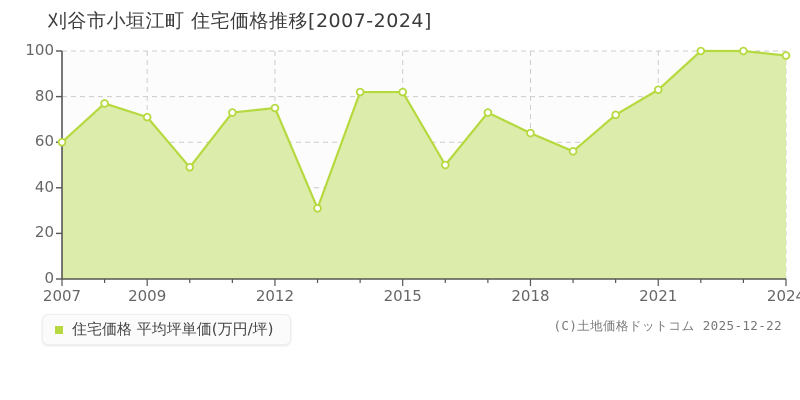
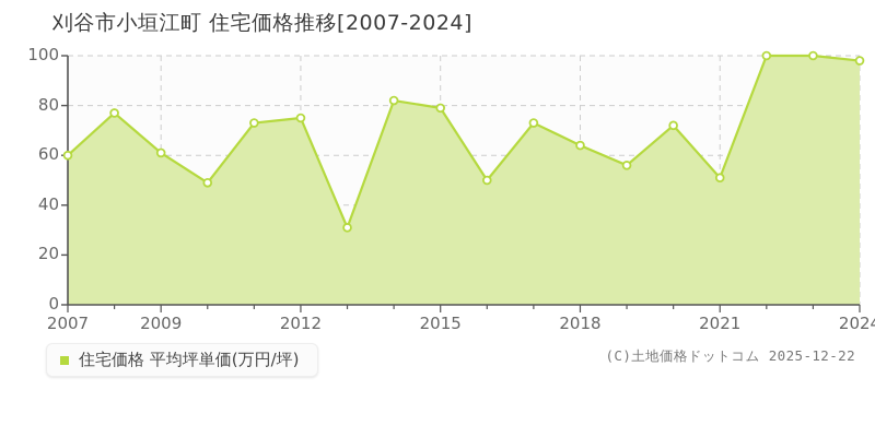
2009: 71 -> 61
2015: 82 -> 79
2021: 83 -> 51
